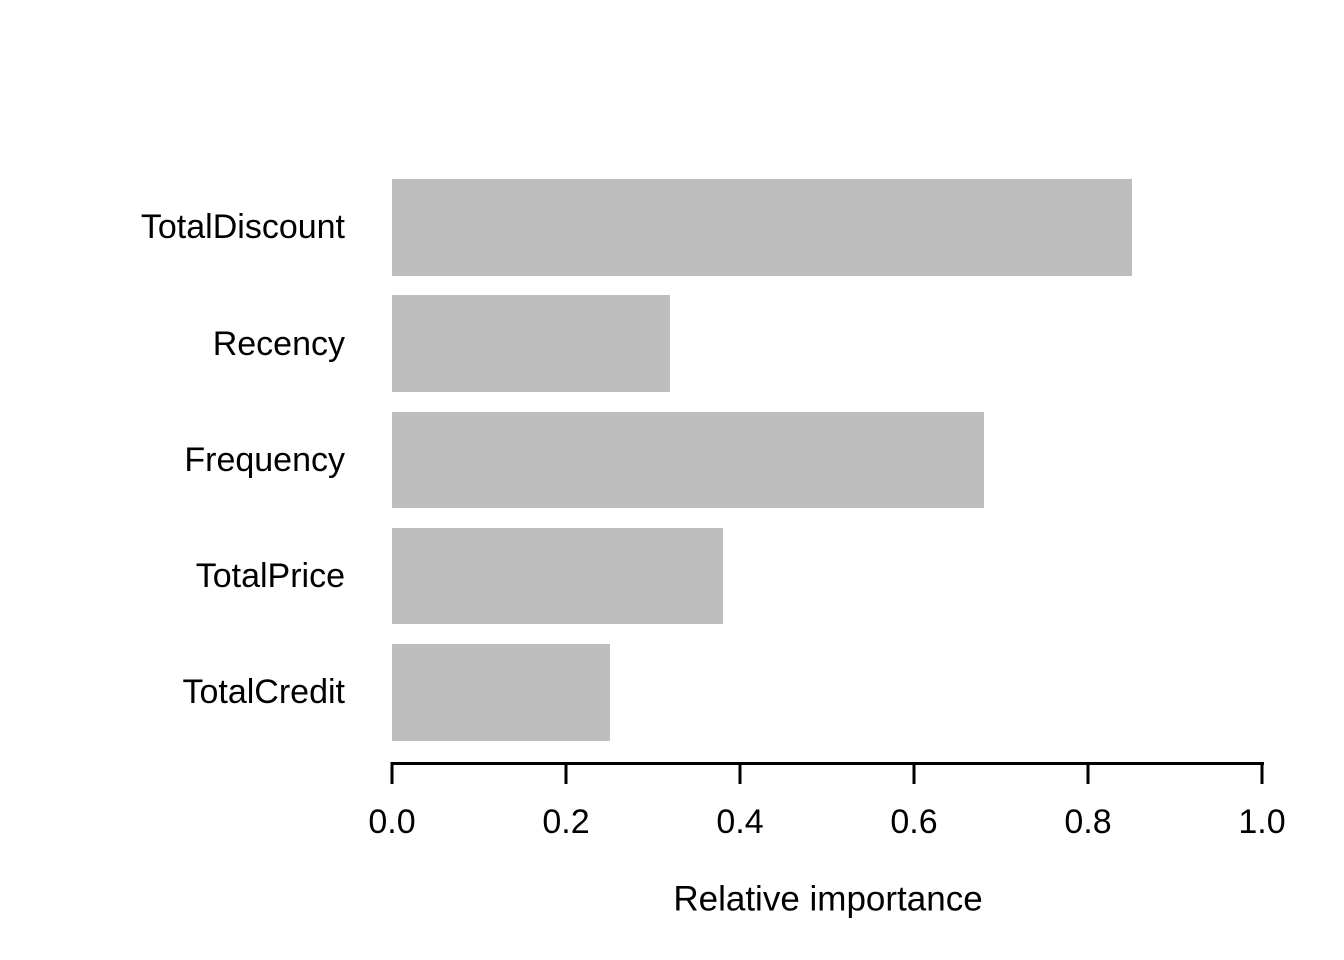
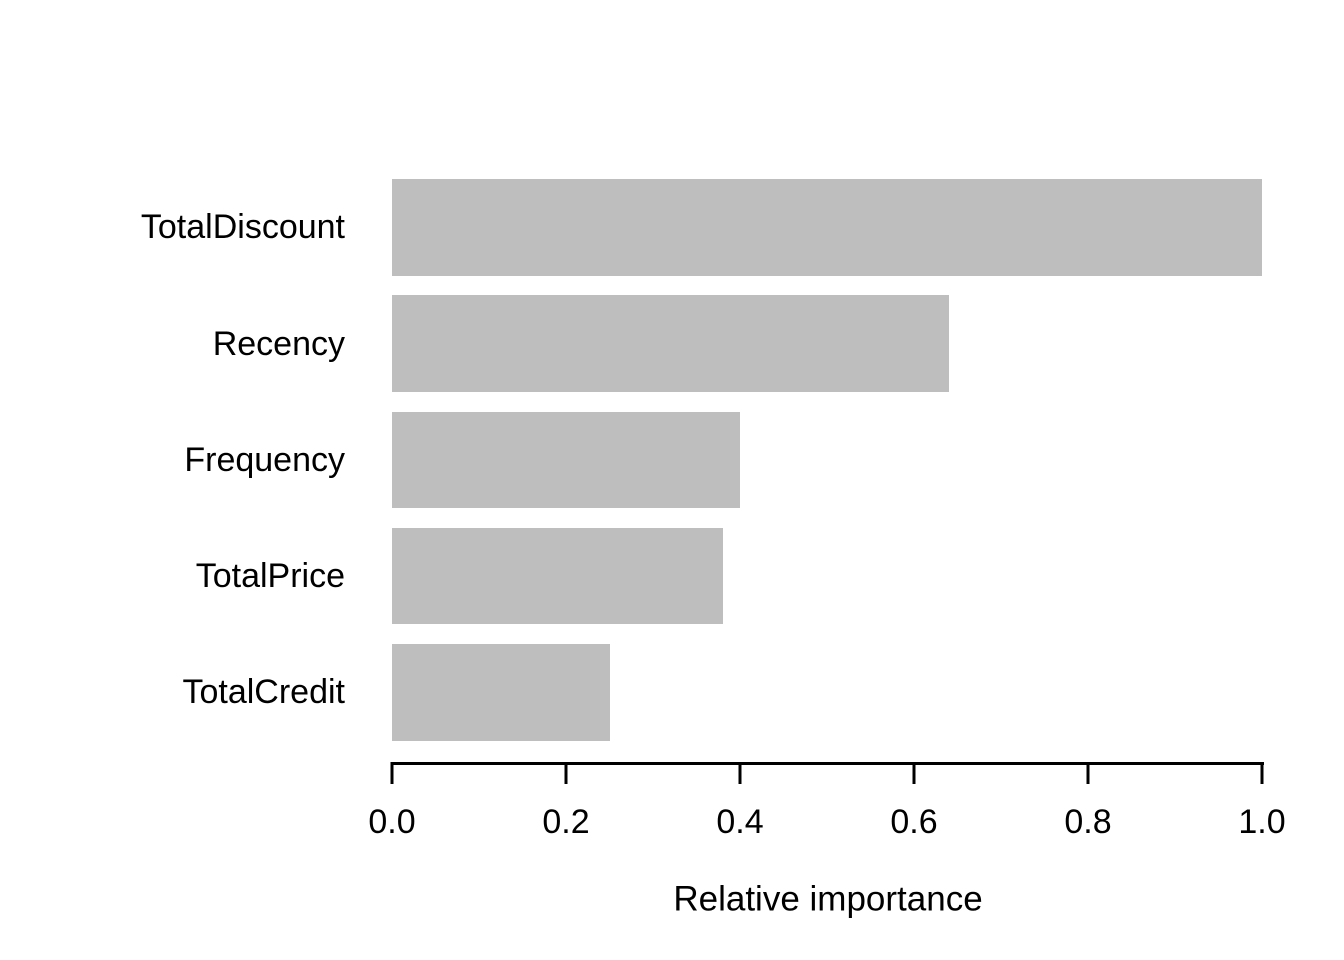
TotalDiscount: 0.85 -> 1.00
Recency: 0.32 -> 0.64
Frequency: 0.68 -> 0.40
